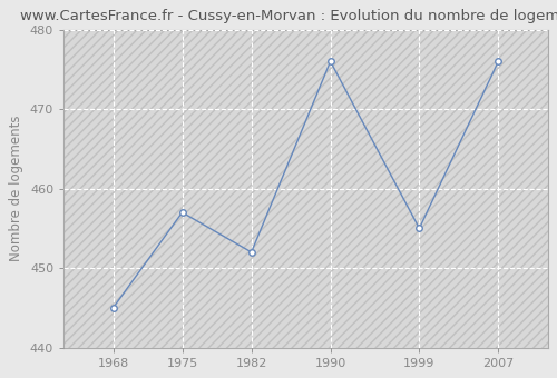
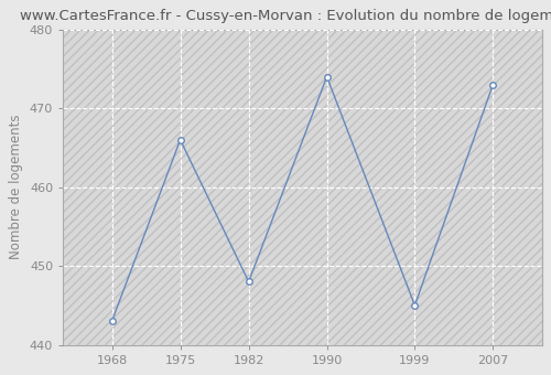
1968: 445 -> 443
1975: 457 -> 466
1982: 452 -> 448
1990: 476 -> 474
1999: 455 -> 445
2007: 476 -> 473
